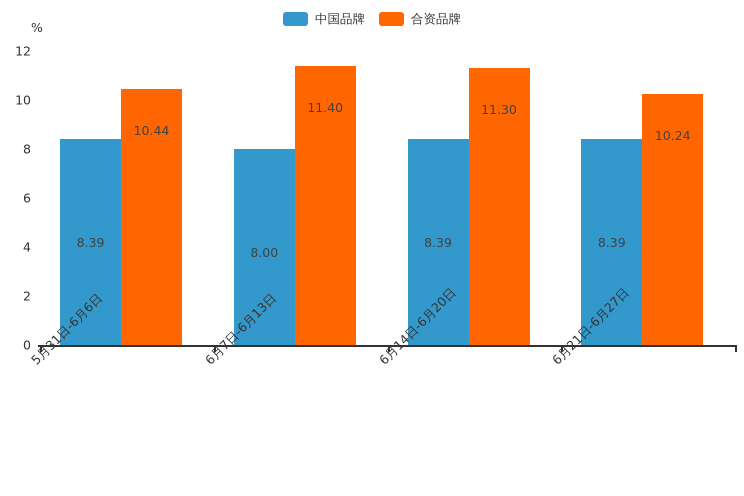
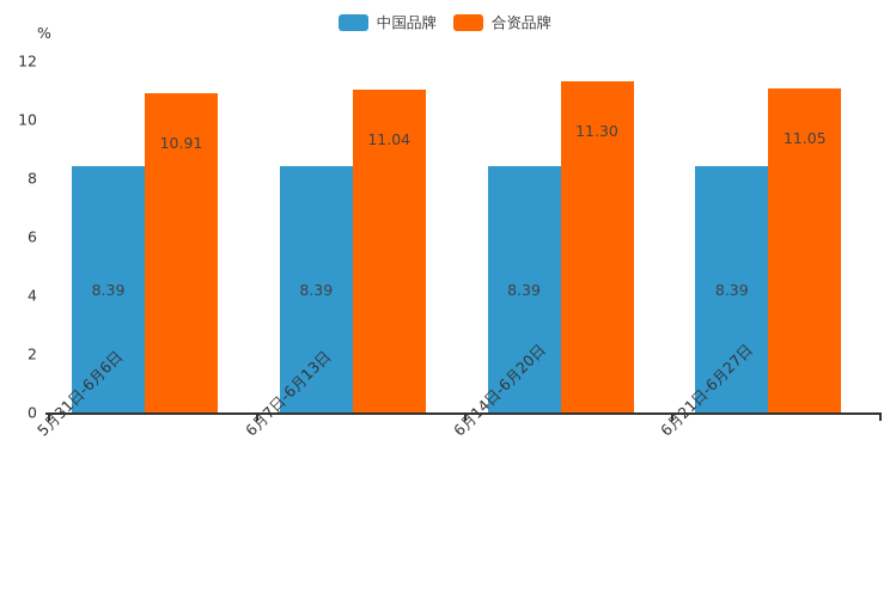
合资品牌/5月31日-6月6日: 10.44 -> 10.91
中国品牌/6月7日-6月13日: 8.00 -> 8.39
合资品牌/6月7日-6月13日: 11.40 -> 11.04
合资品牌/6月21日-6月27日: 10.24 -> 11.05
